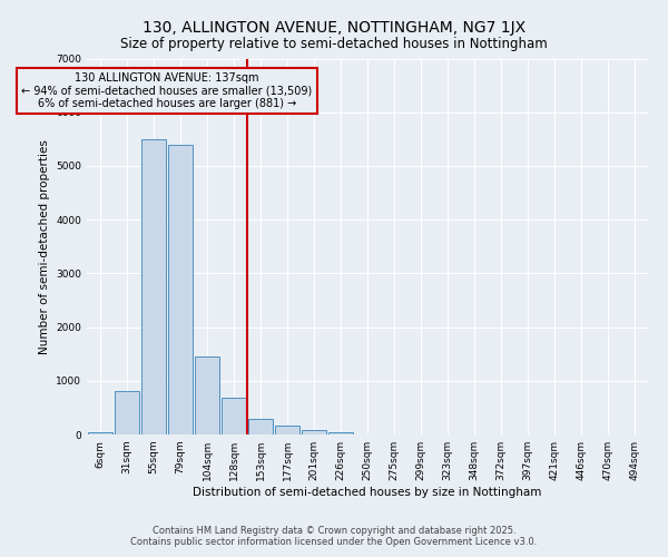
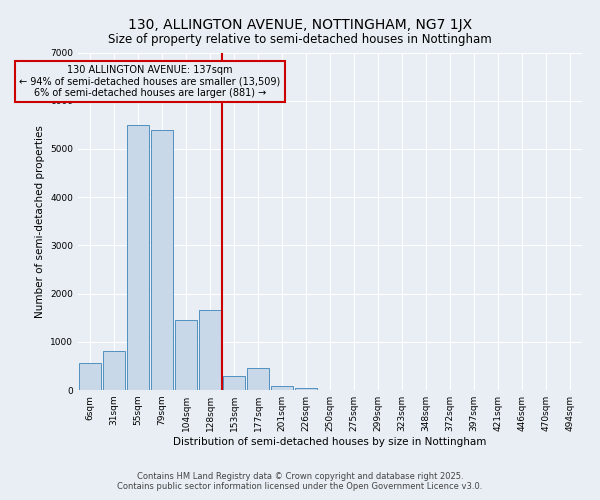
6sqm: 50 -> 550
128sqm: 680 -> 1650
177sqm: 160 -> 450
